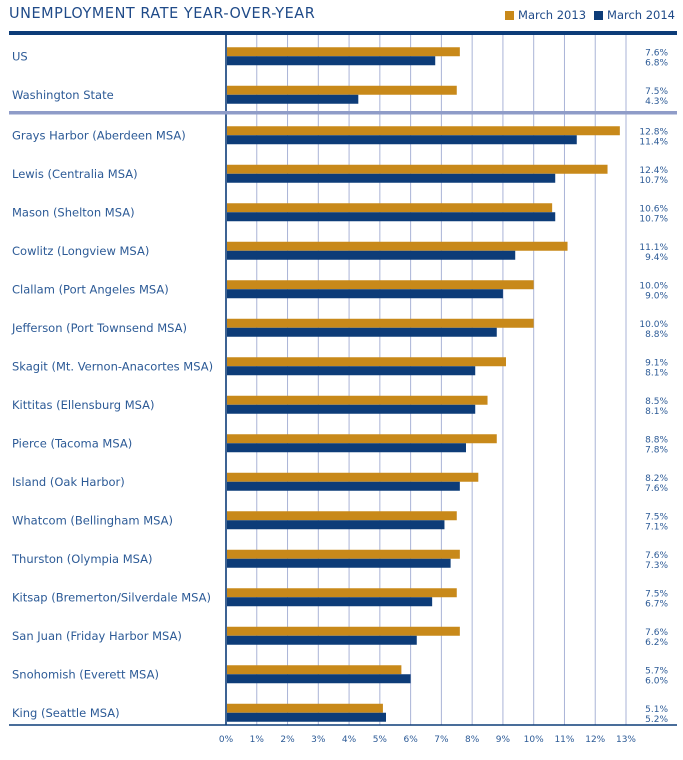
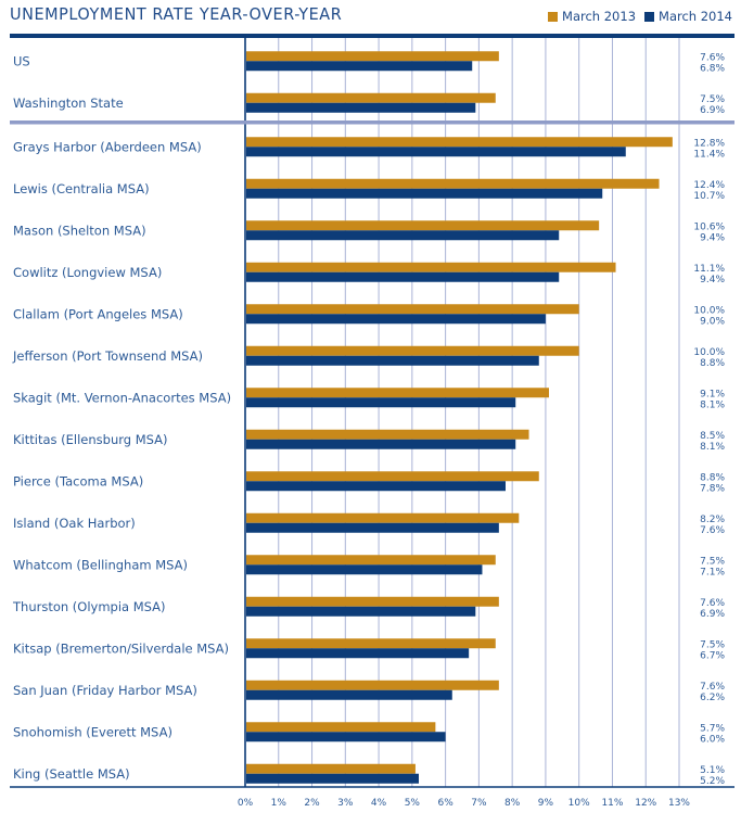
March 2014/Washington State: 4.3% -> 6.9%
March 2014/Mason (Shelton MSA): 10.7% -> 9.4%
March 2014/Thurston (Olympia MSA): 7.3% -> 6.9%
